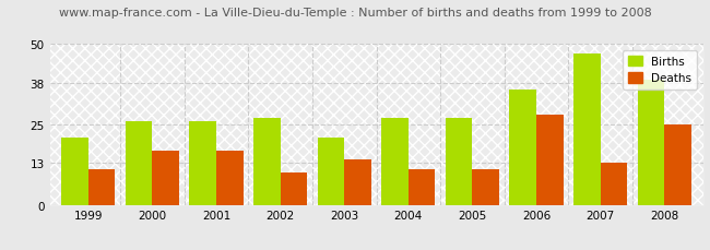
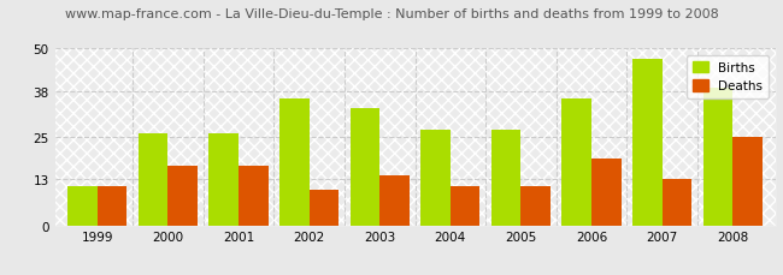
Births/1999: 21 -> 11
Births/2002: 27 -> 36
Births/2003: 21 -> 33
Deaths/2006: 28 -> 19
